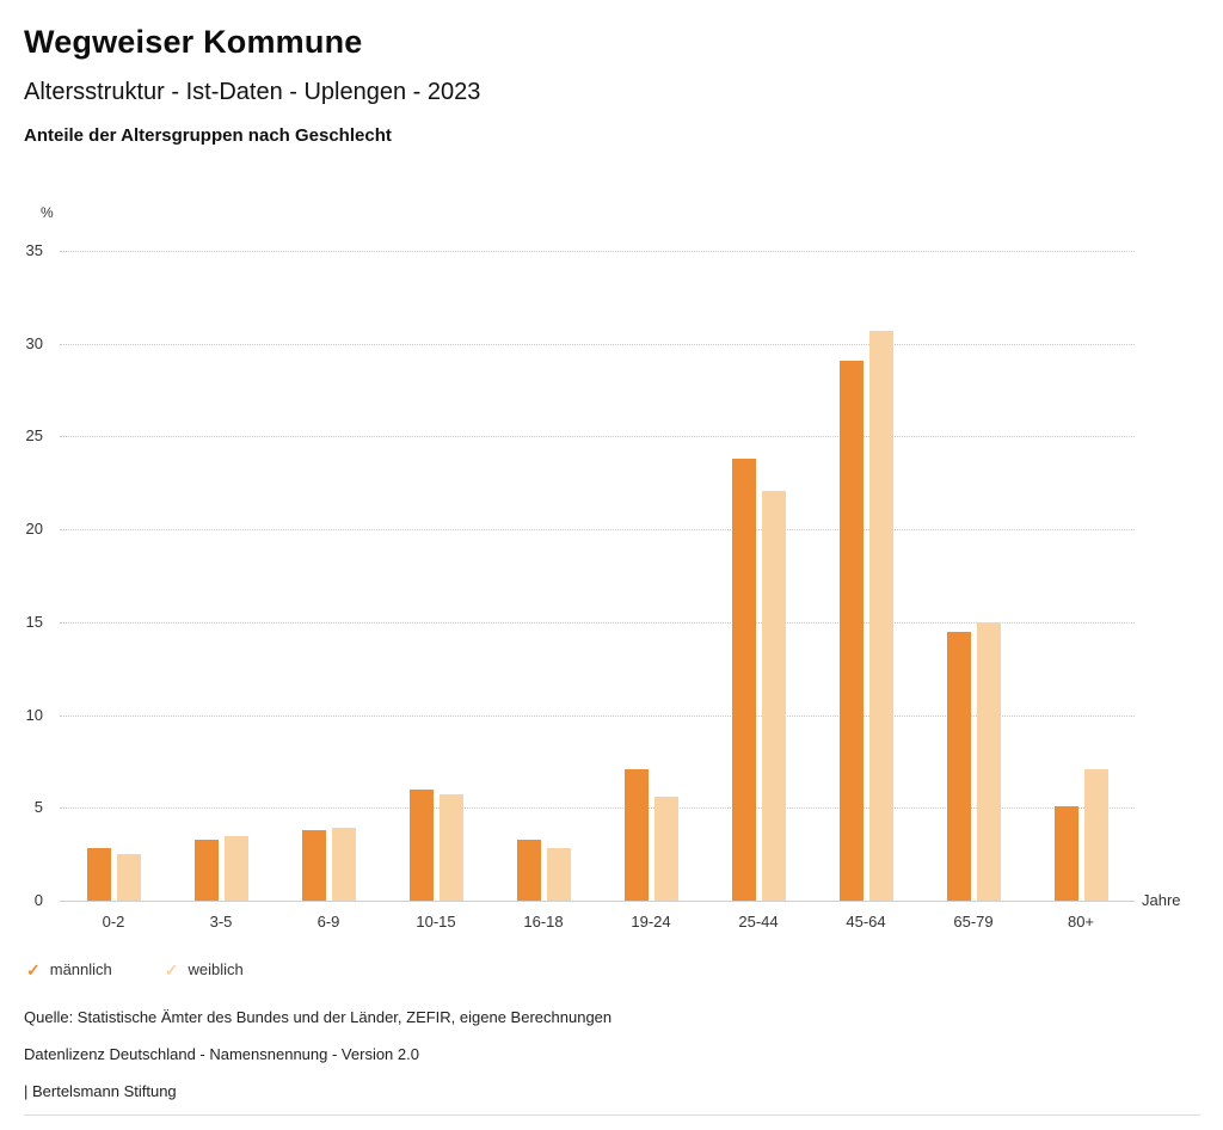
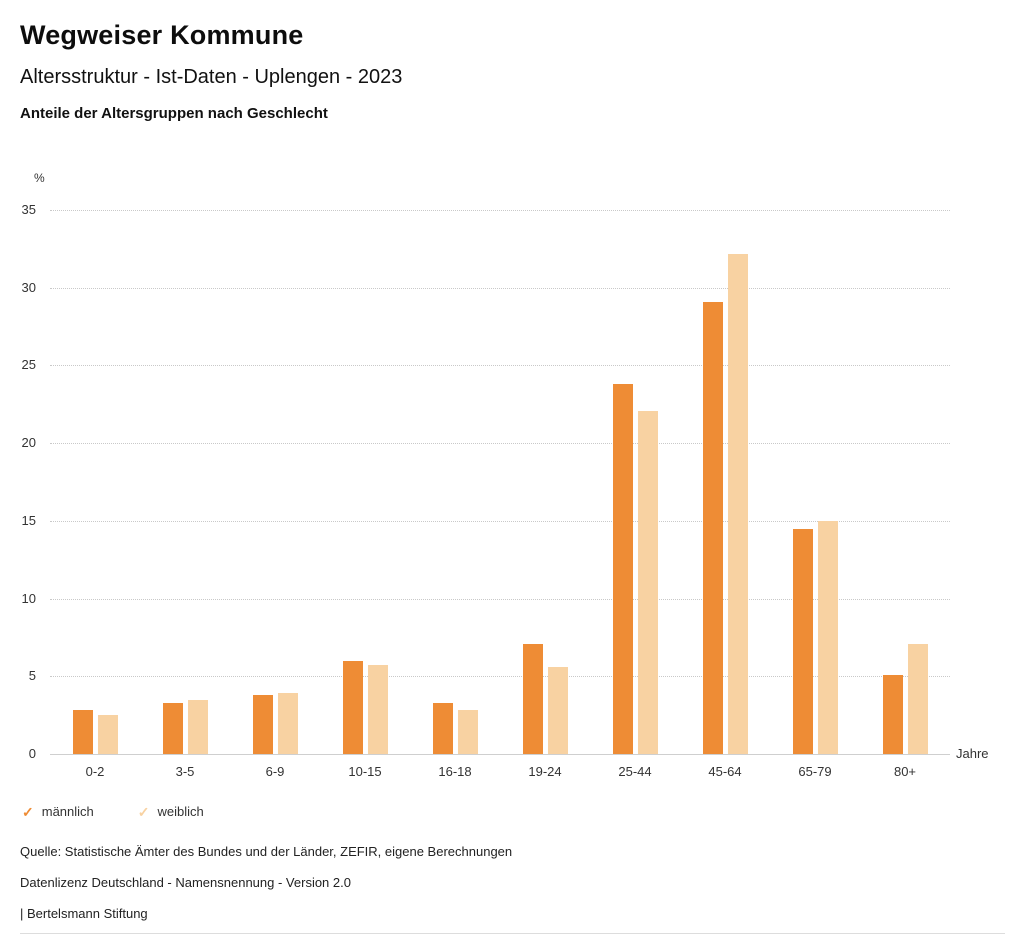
weiblich/45-64: 30.7 -> 32.2
